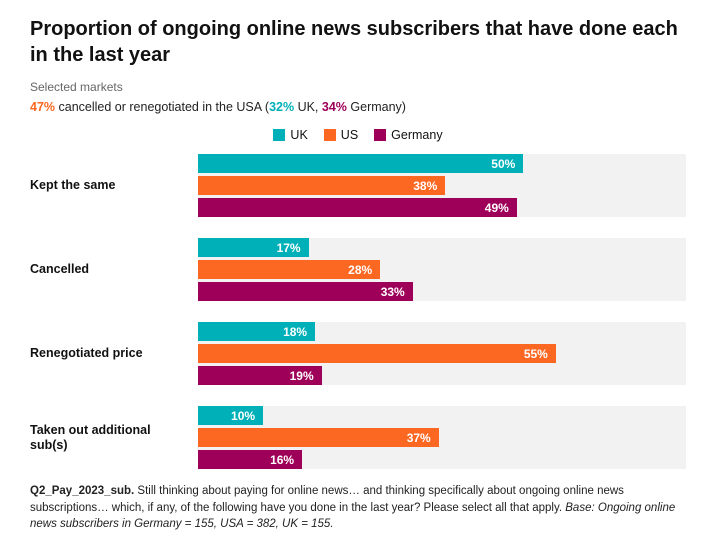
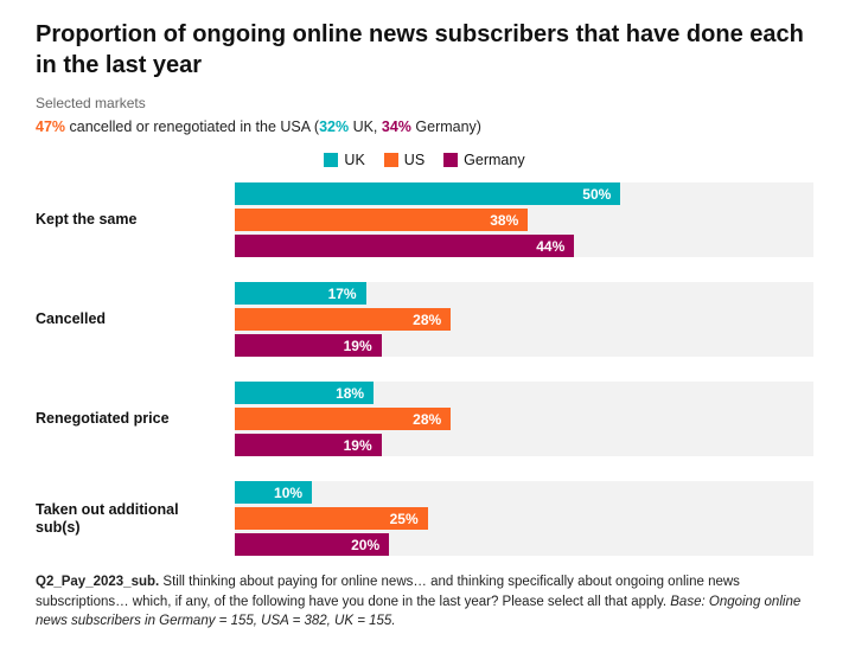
Germany/Kept the same: 49% -> 44%
Germany/Cancelled: 33% -> 19%
US/Renegotiated price: 55% -> 28%
US/Taken out additional sub(s): 37% -> 25%
Germany/Taken out additional sub(s): 16% -> 20%
